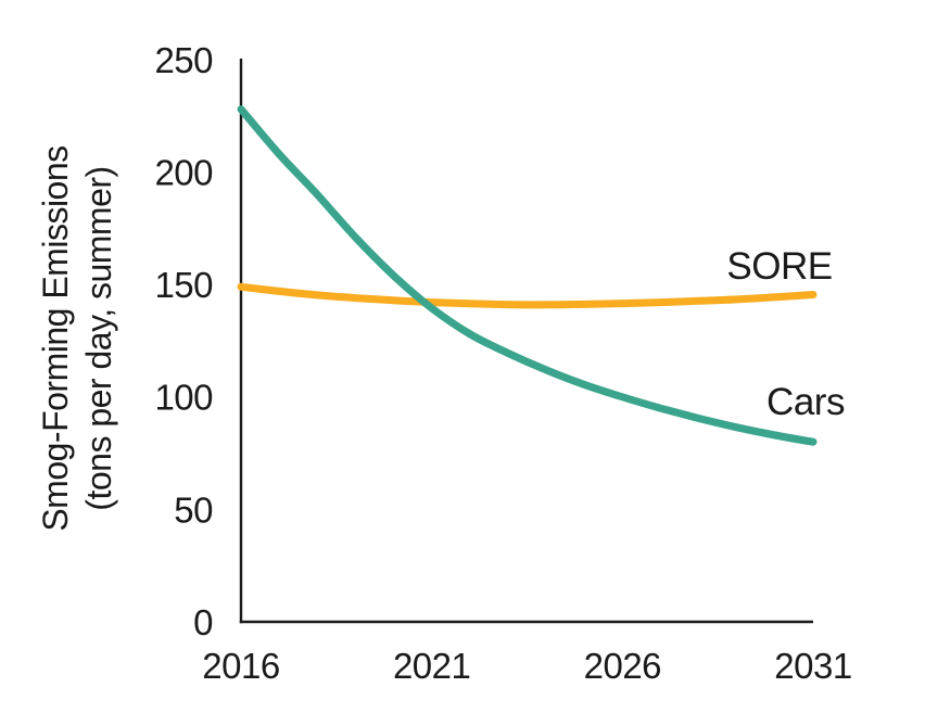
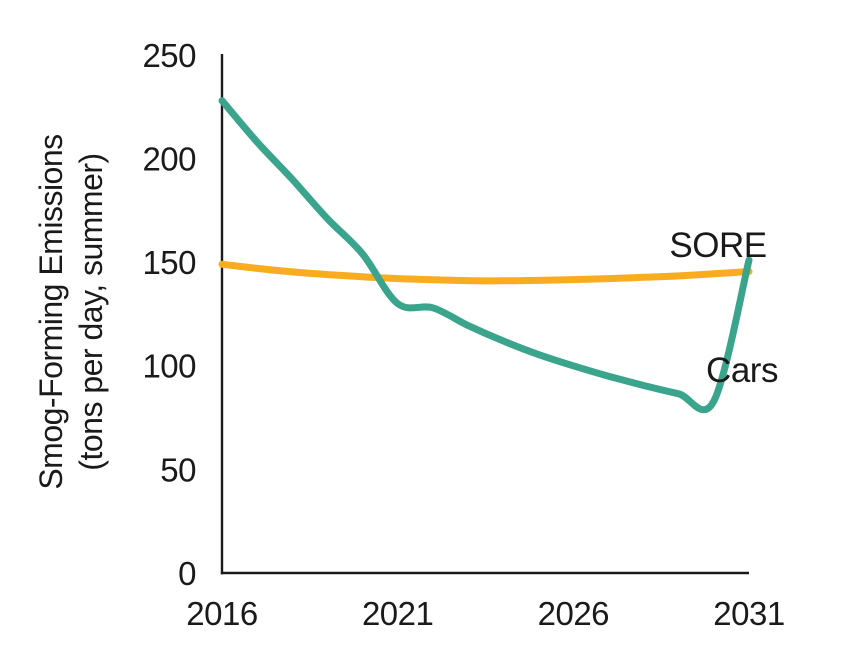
Cars/2021: 140 -> 130
Cars/2031: 80 -> 151
